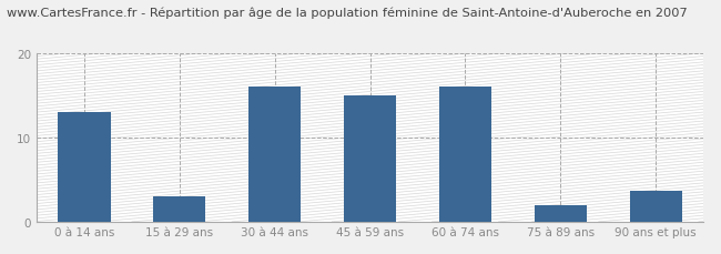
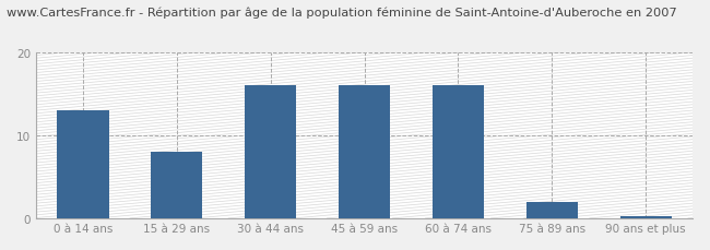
15 à 29 ans: 3.0 -> 8.0
45 à 59 ans: 15.0 -> 16.0
90 ans et plus: 3.6 -> 0.2
